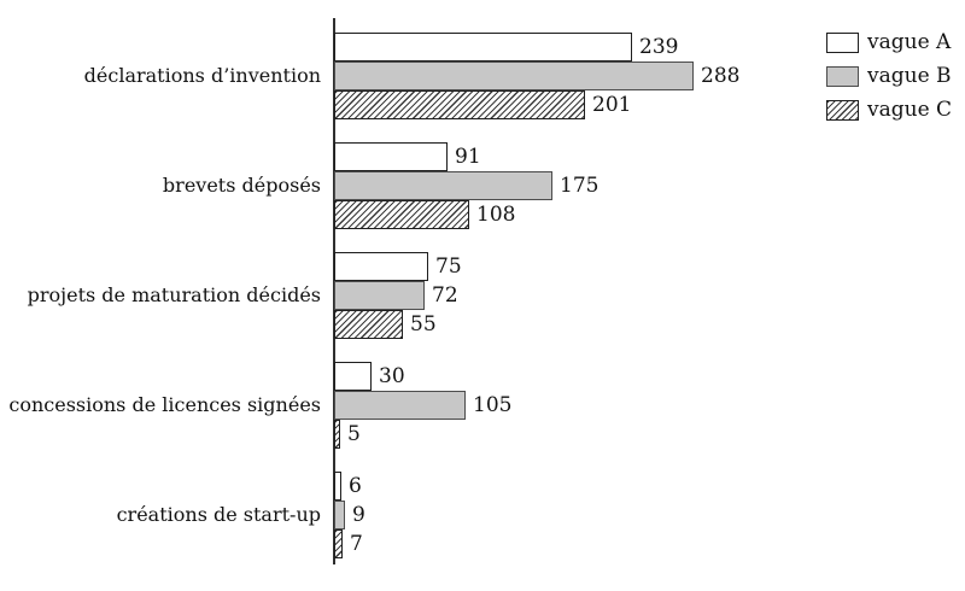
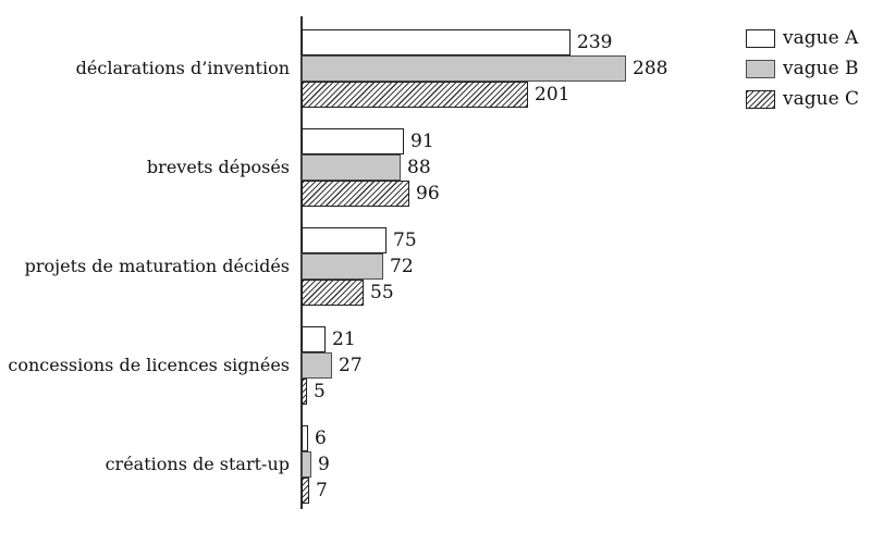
vague B/brevets déposés: 175 -> 88
vague C/brevets déposés: 108 -> 96
vague A/concessions de licences signées: 30 -> 21
vague B/concessions de licences signées: 105 -> 27
